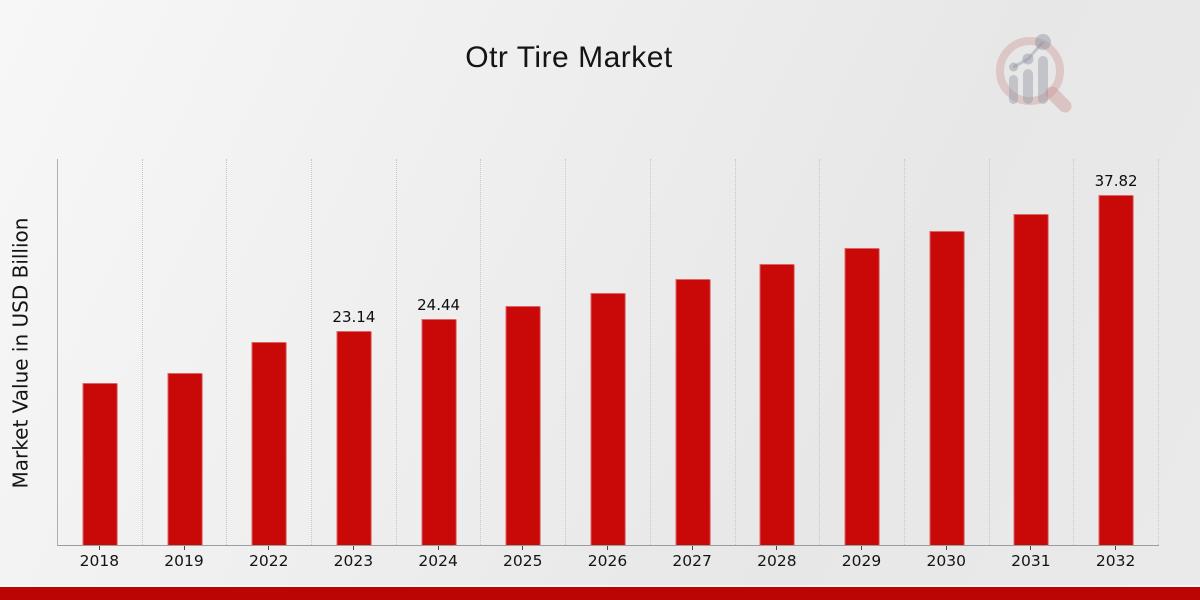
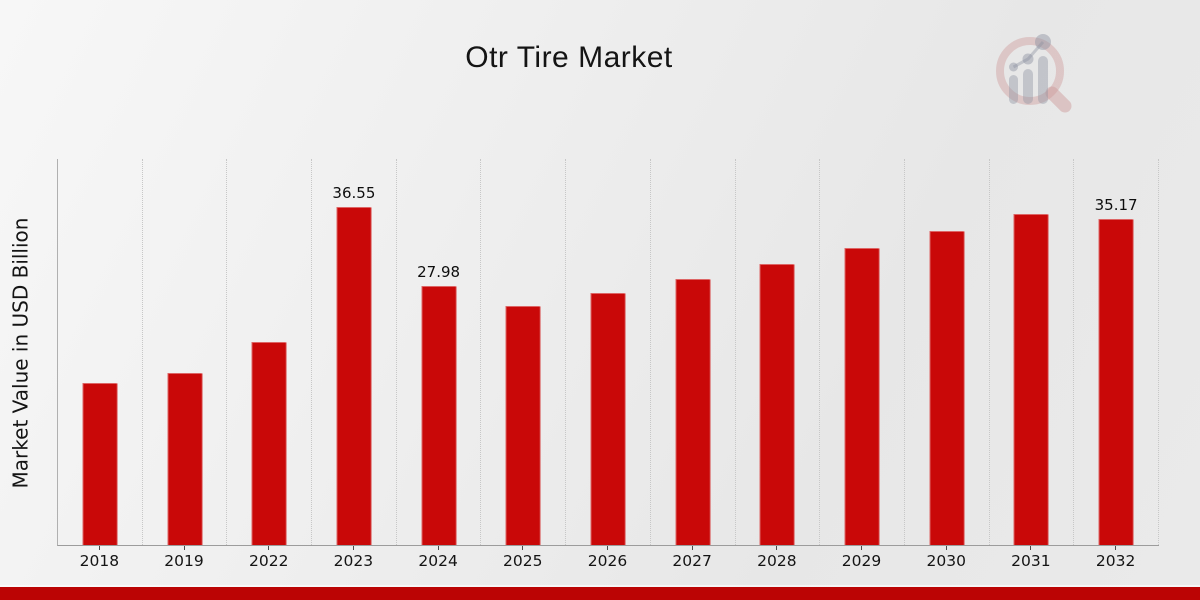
2023: 23.14 -> 36.55
2024: 24.44 -> 27.98
2032: 37.82 -> 35.17
